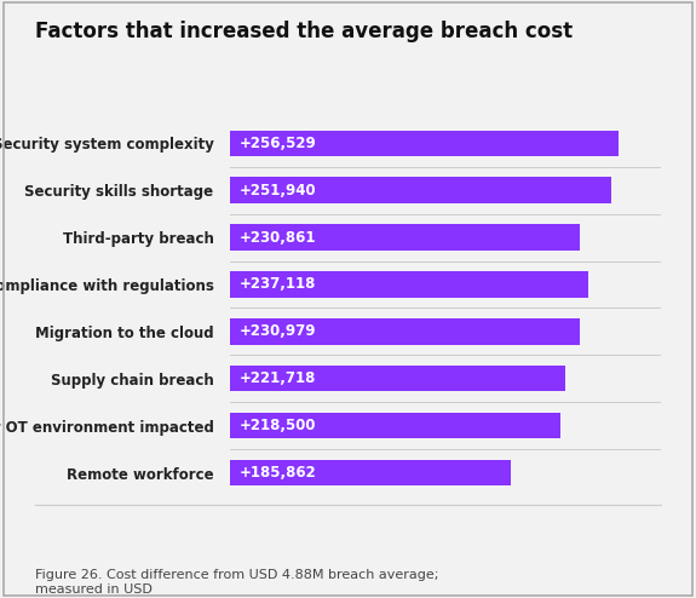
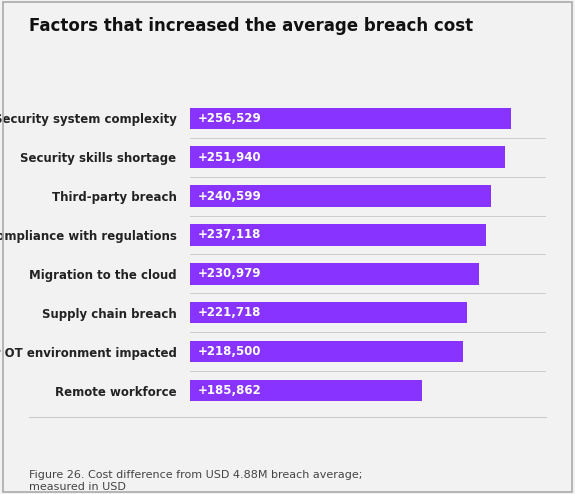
Third-party breach: +230,861 -> +240,599
